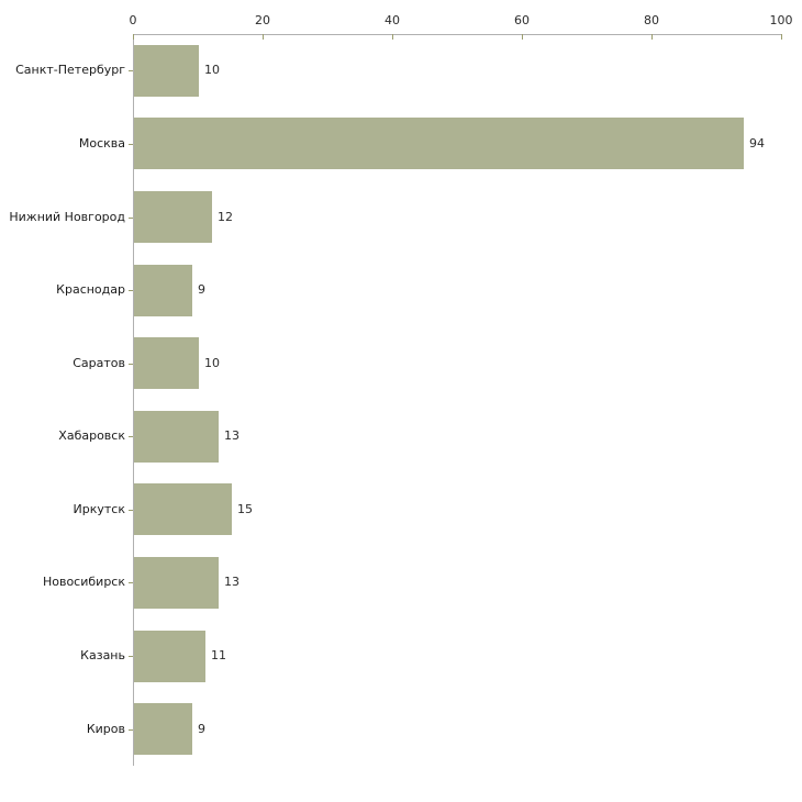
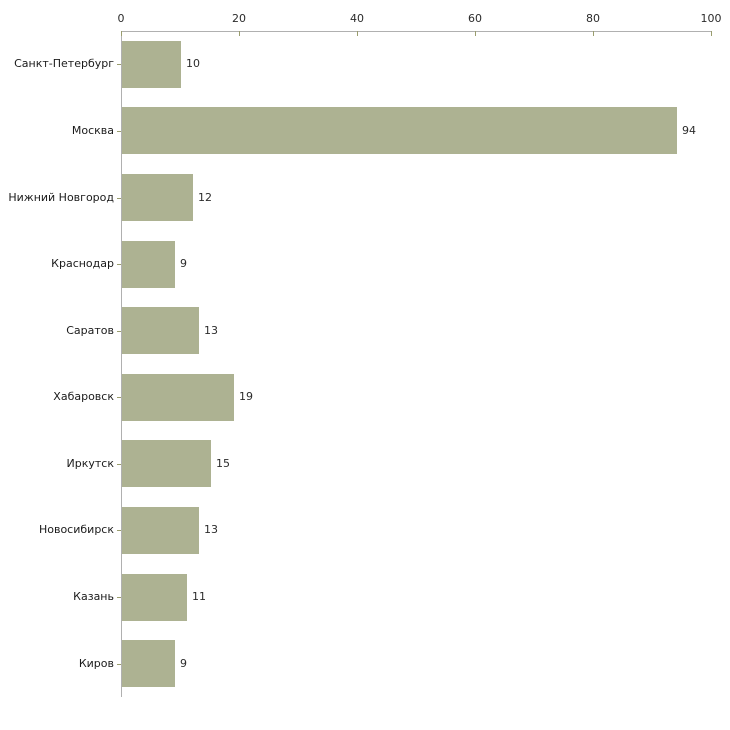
Саратов: 10 -> 13
Хабаровск: 13 -> 19
